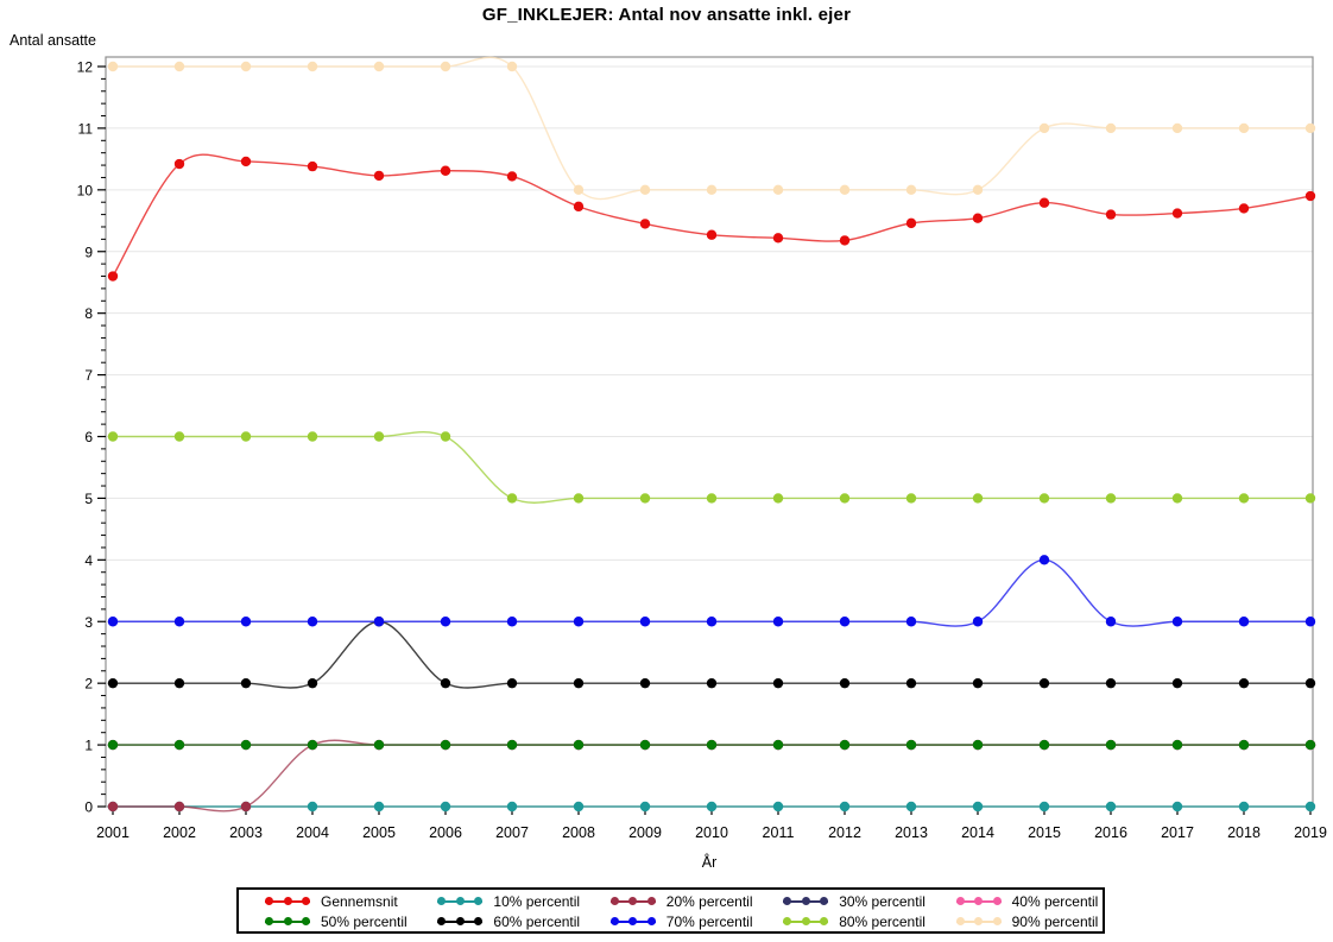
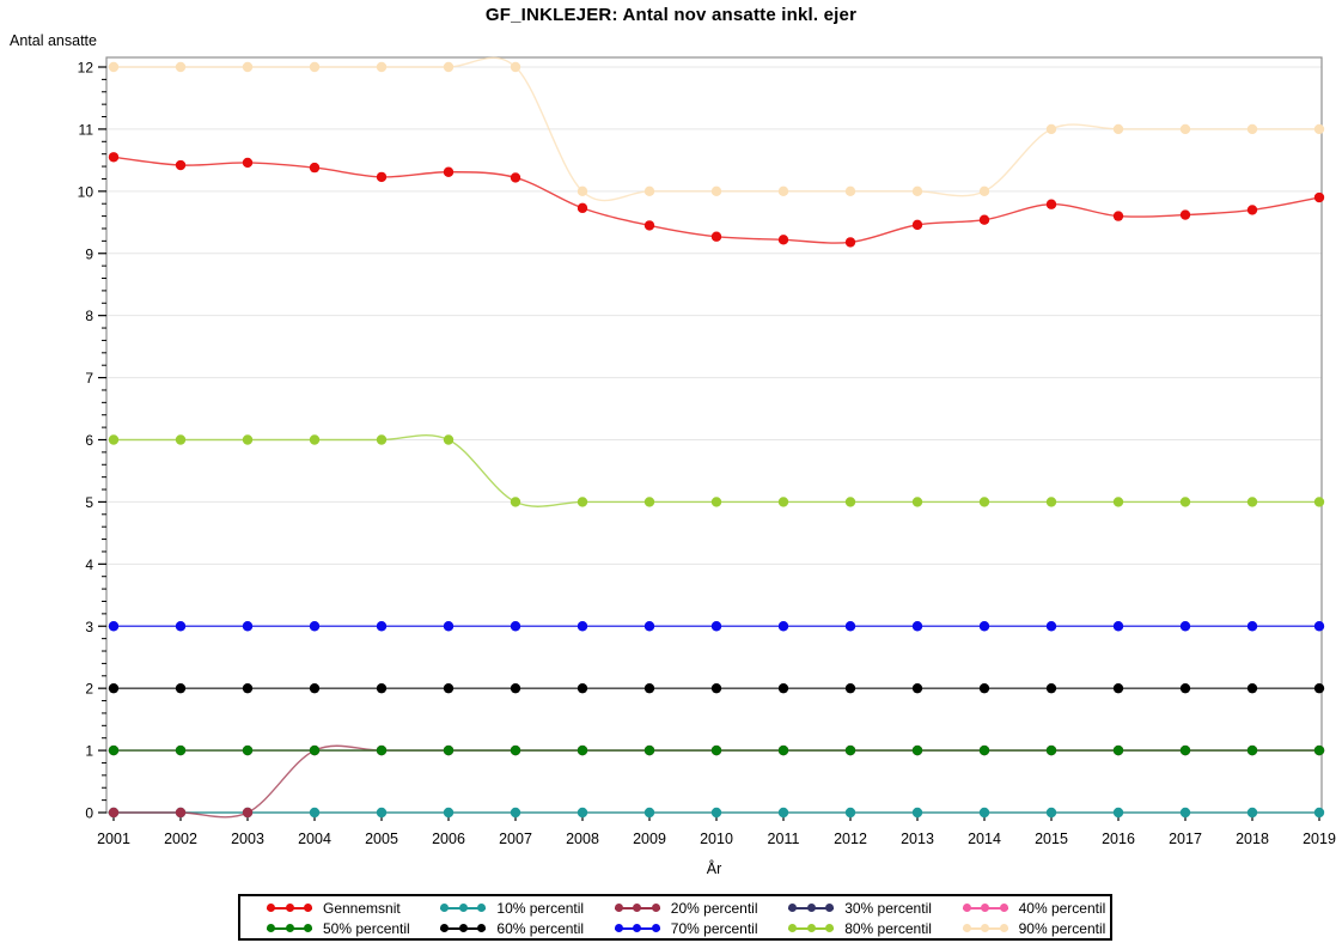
Gennemsnit/2001: 8.6 -> 10.6
60% percentil/2005: 3 -> 2
70% percentil/2015: 4 -> 3
